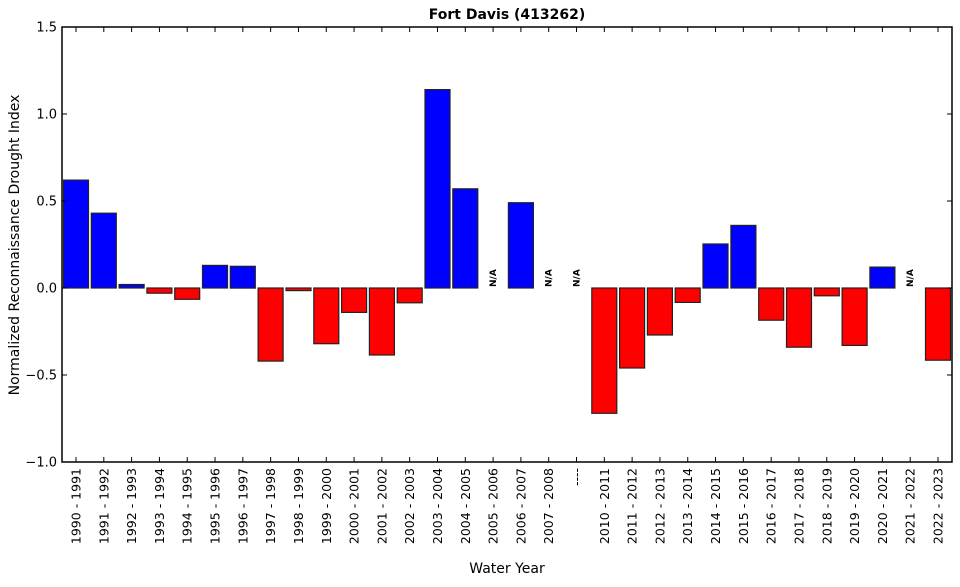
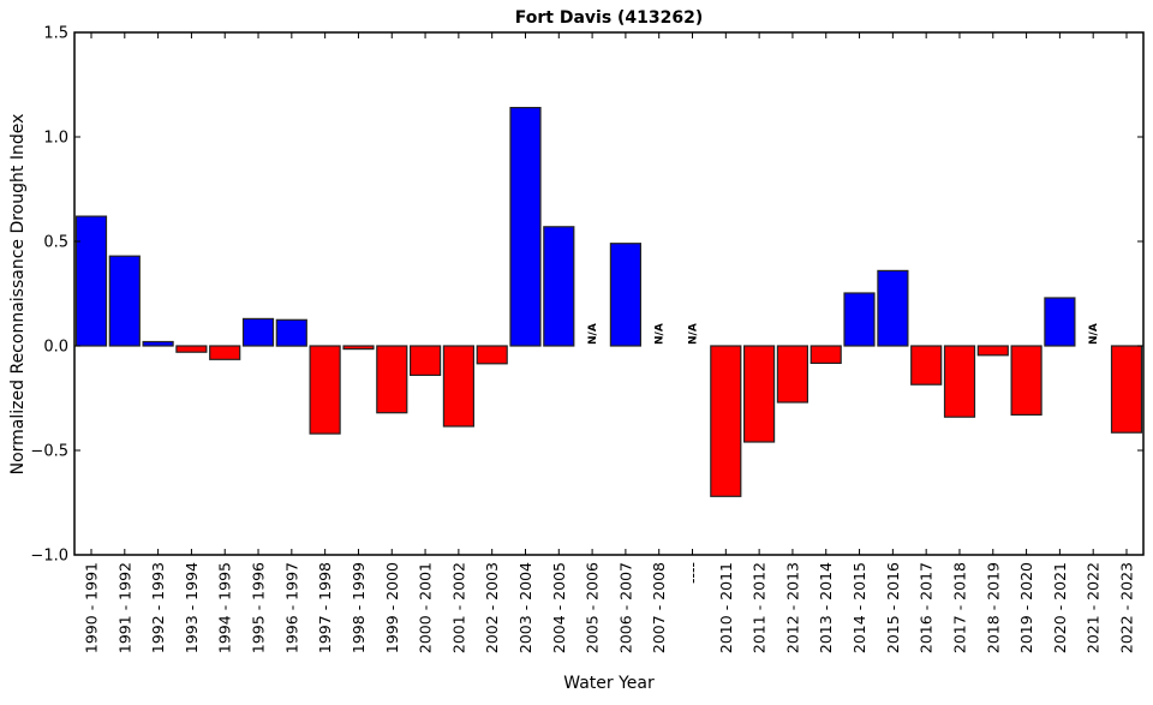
2020 - 2021: 0.12 -> 0.23
